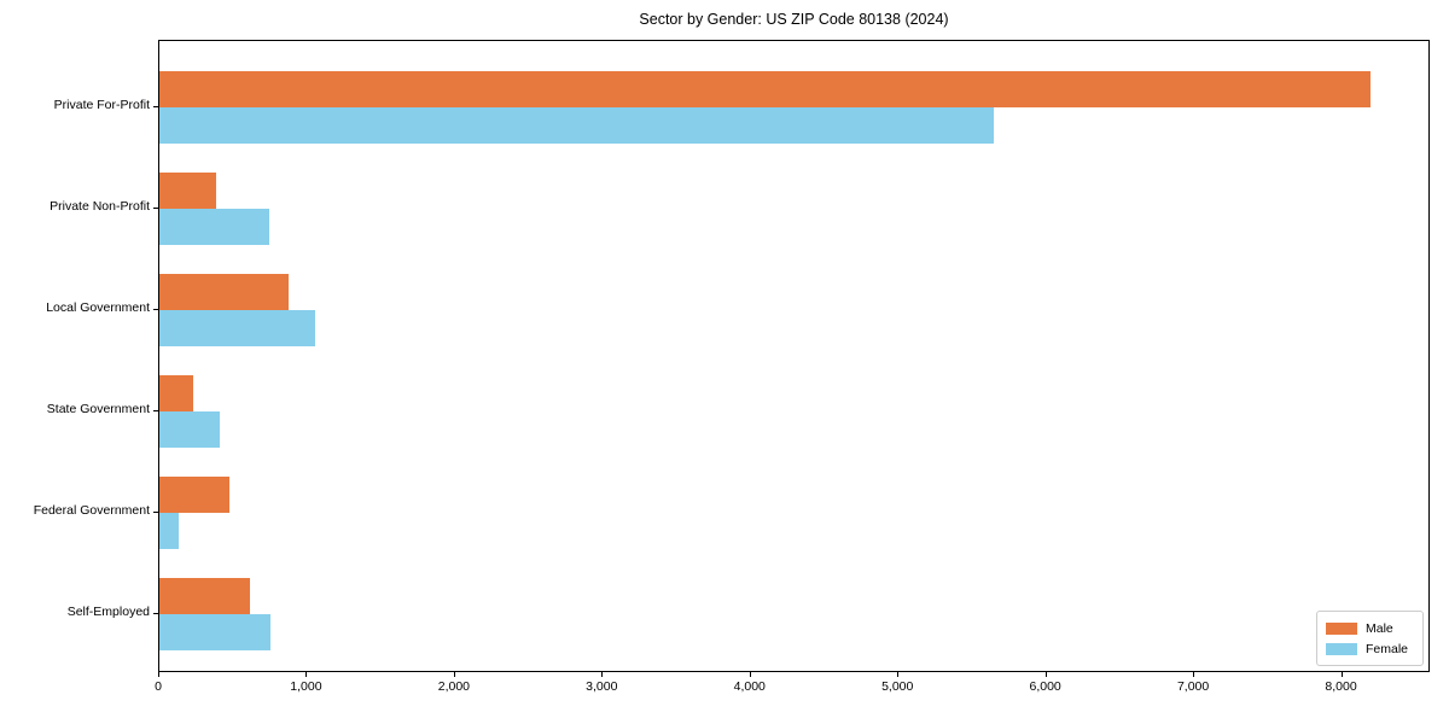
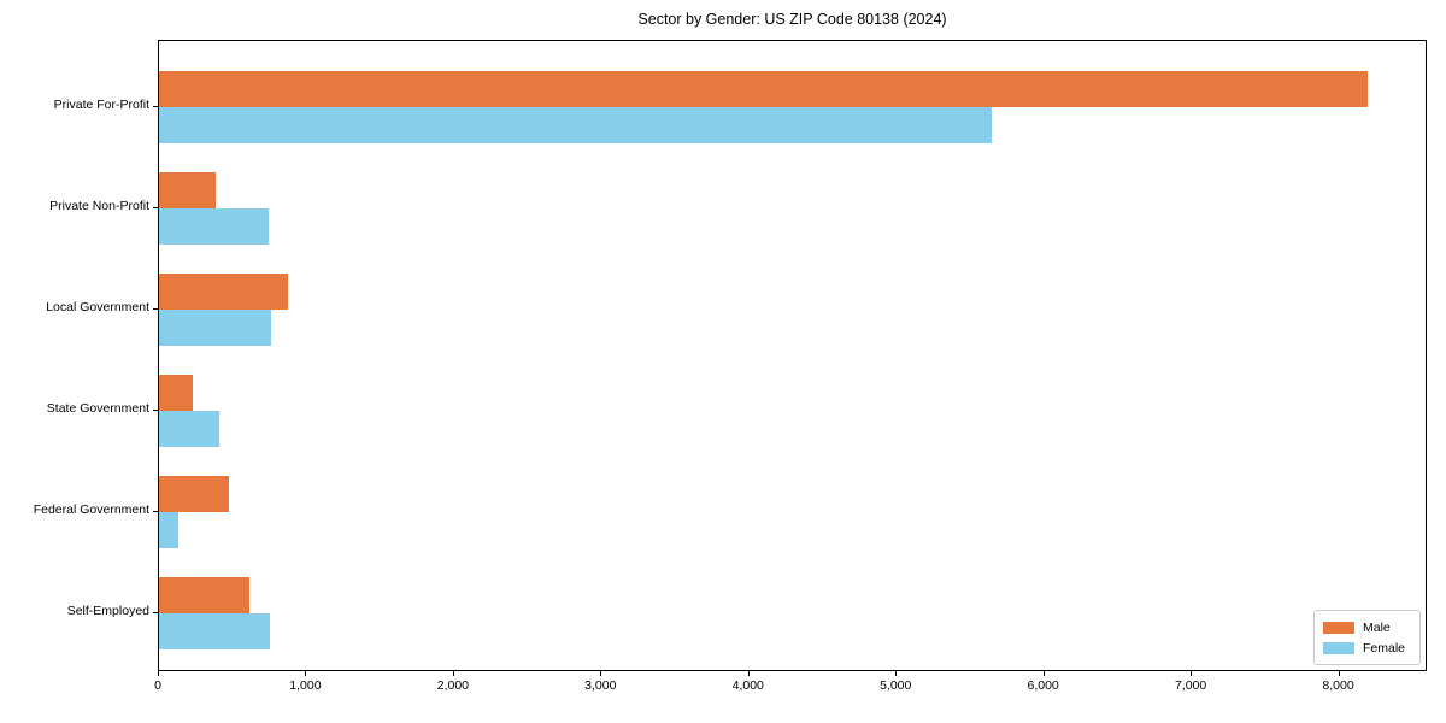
Female/Local Government: 1050 -> 760
